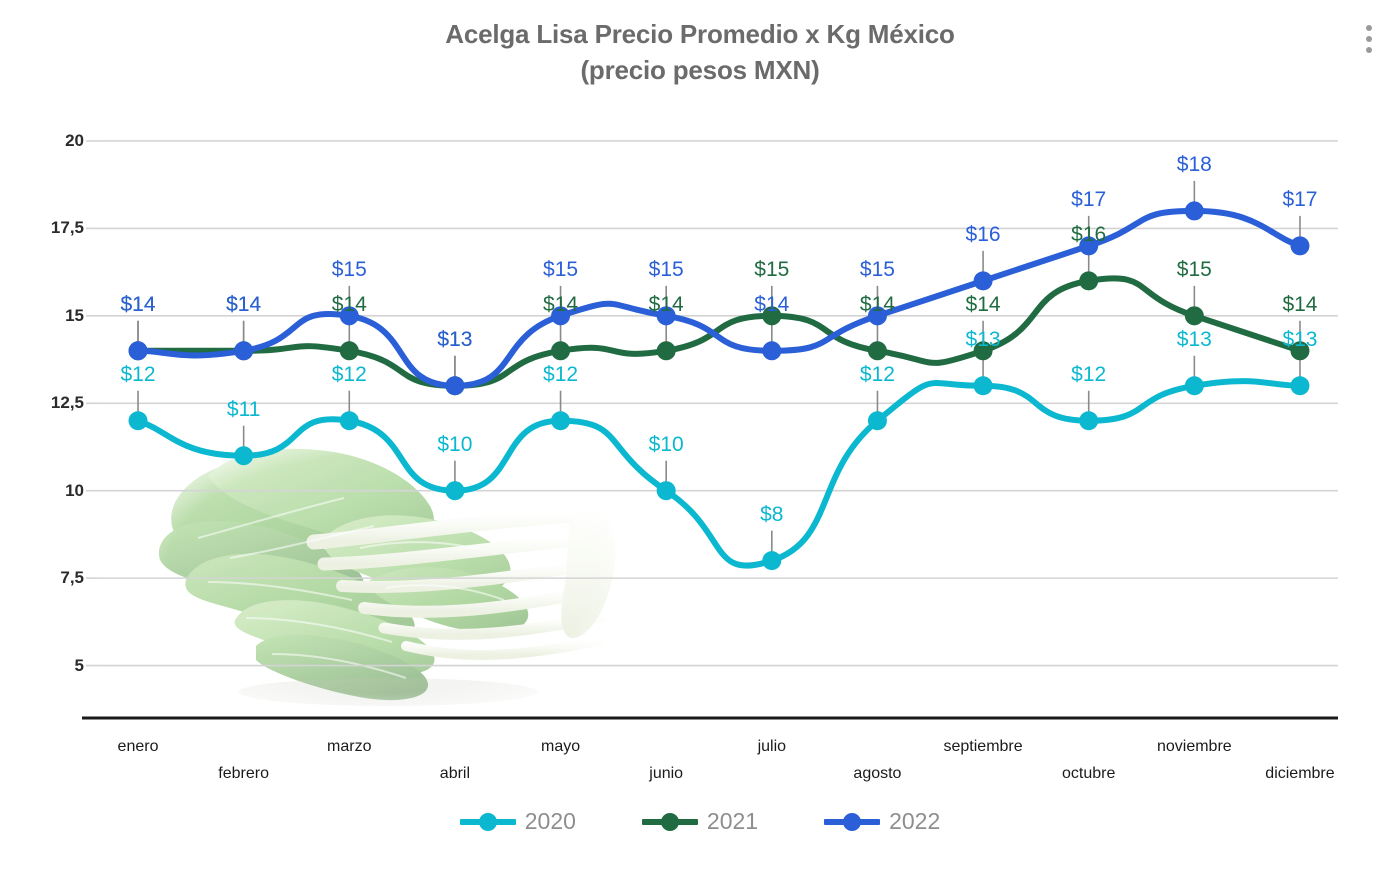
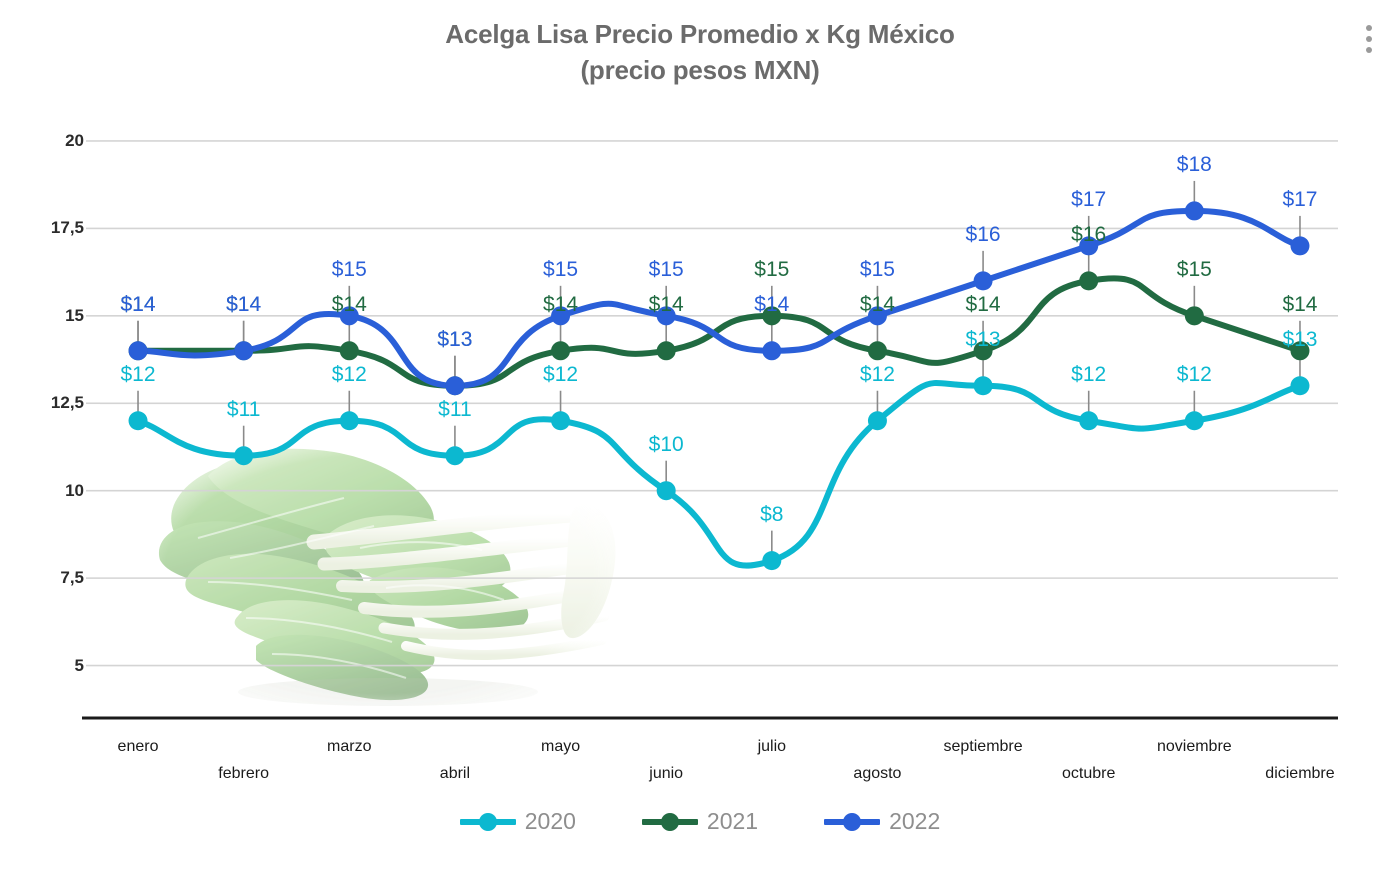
2020/abril: $10 -> $11
2020/noviembre: $13 -> $12
